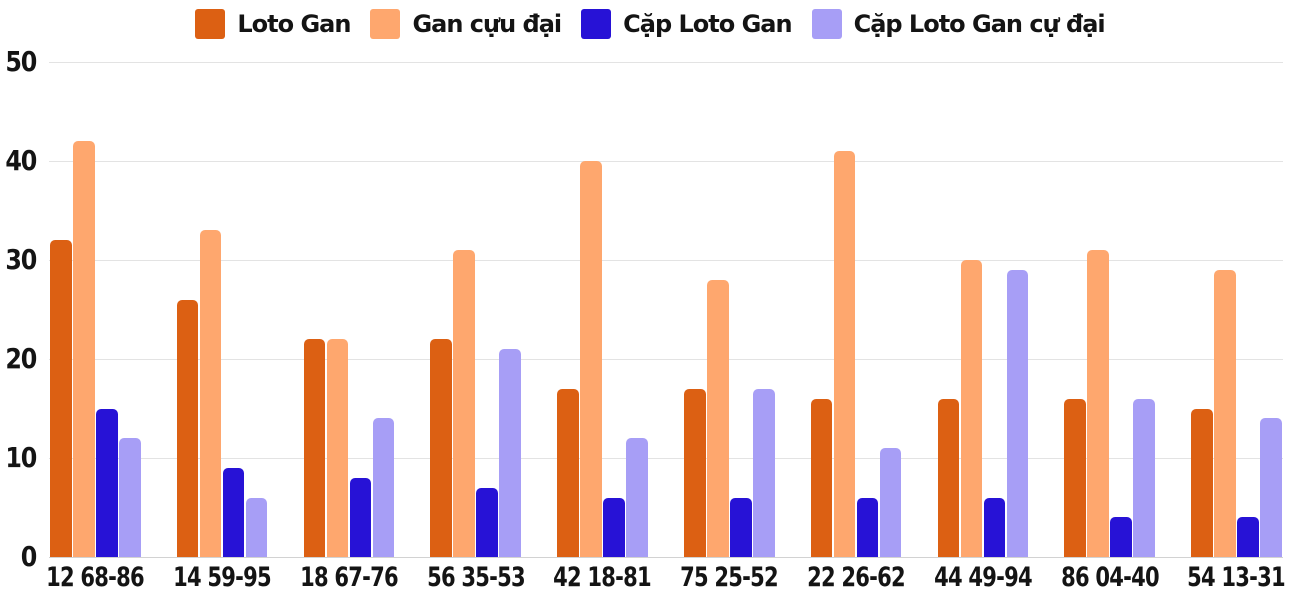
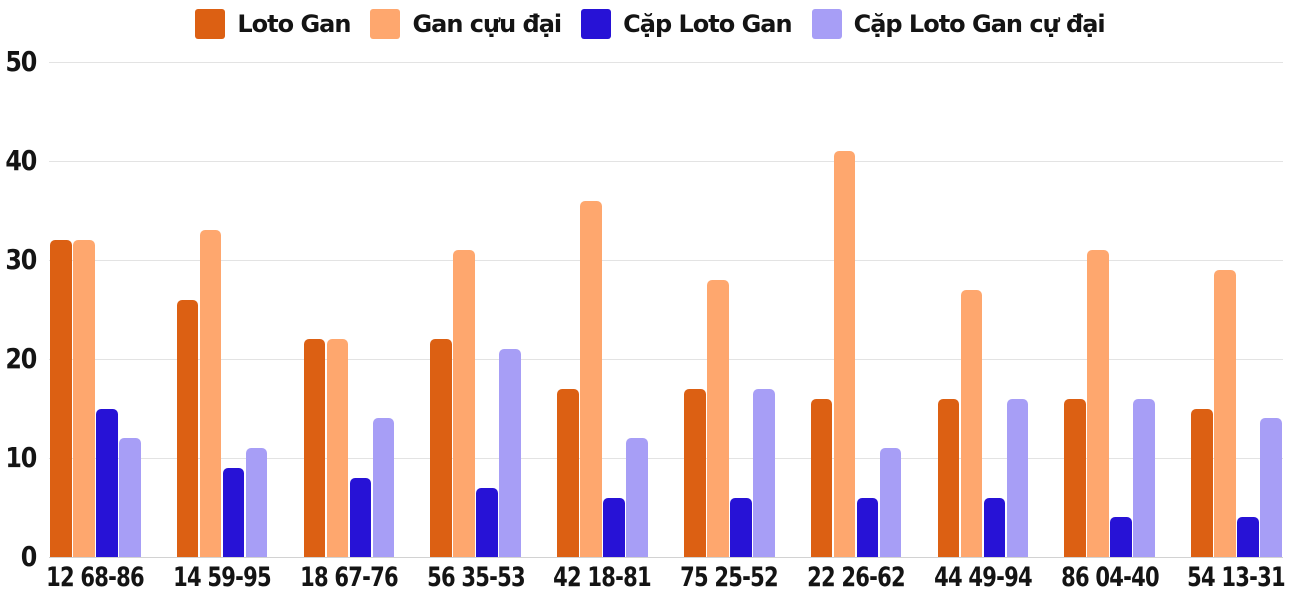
Gan cựu đại/12 68-86: 42 -> 32
Cặp Loto Gan cự đại/14 59-95: 6 -> 11
Gan cựu đại/42 18-81: 40 -> 36
Gan cựu đại/44 49-94: 30 -> 27
Cặp Loto Gan cự đại/44 49-94: 29 -> 16
